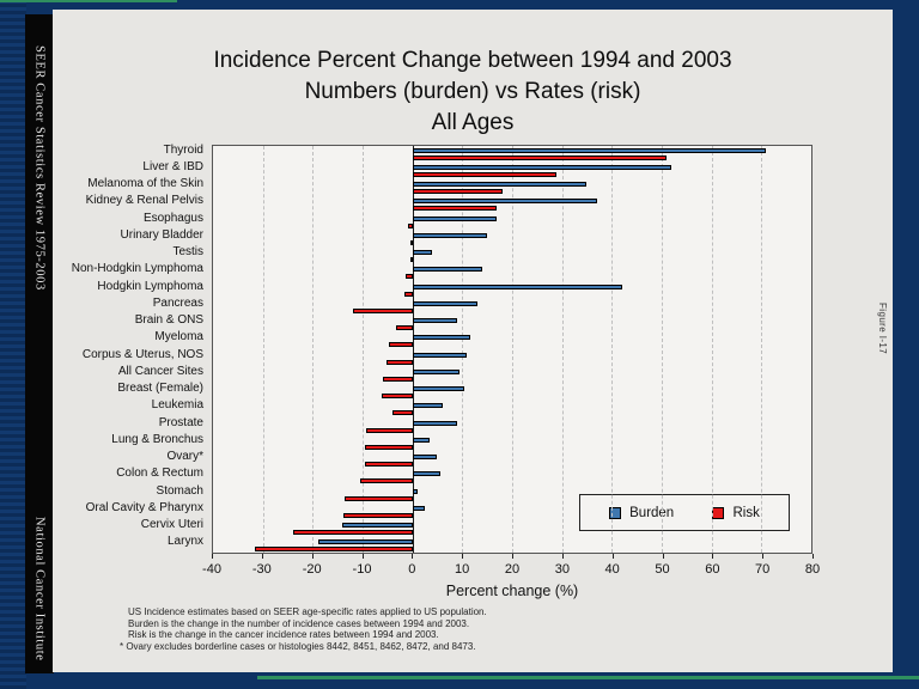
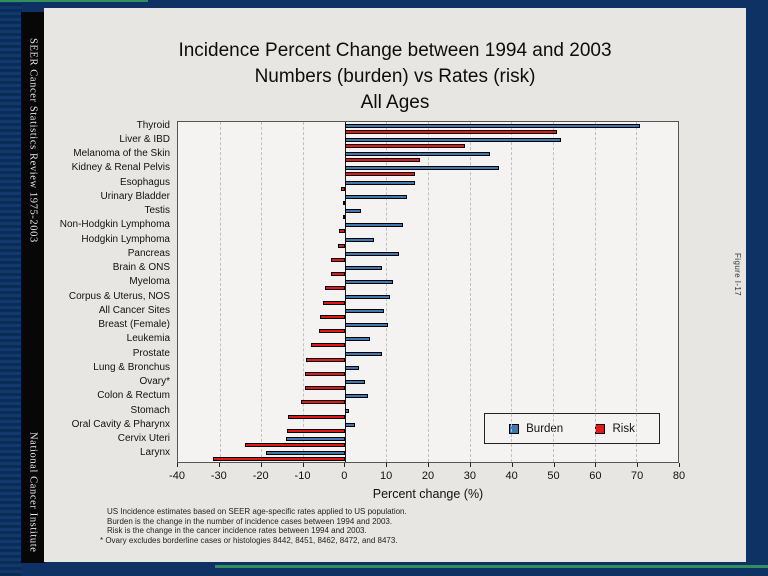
Burden/Hodgkin Lymphoma: 42 -> 7
Risk/Pancreas: -12 -> -3
Risk/Leukemia: -4 -> -8
